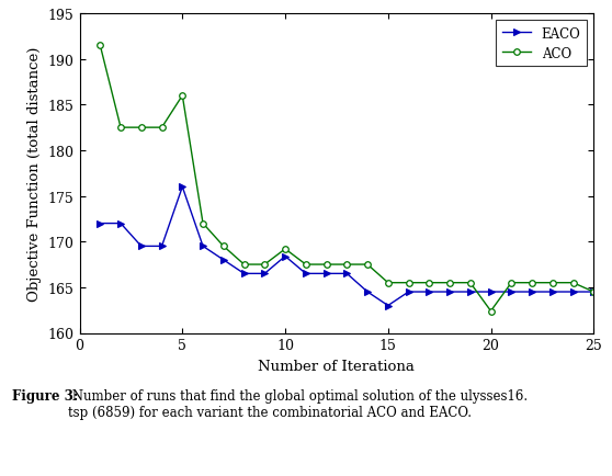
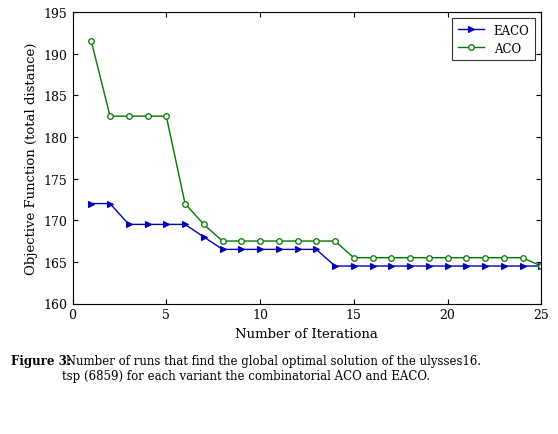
EACO/5: 176.0 -> 169.5
ACO/5: 186.0 -> 182.5
EACO/10: 168.4 -> 166.5
ACO/10: 169.2 -> 167.5
EACO/15: 163.0 -> 164.5
ACO/20: 162.4 -> 165.5
